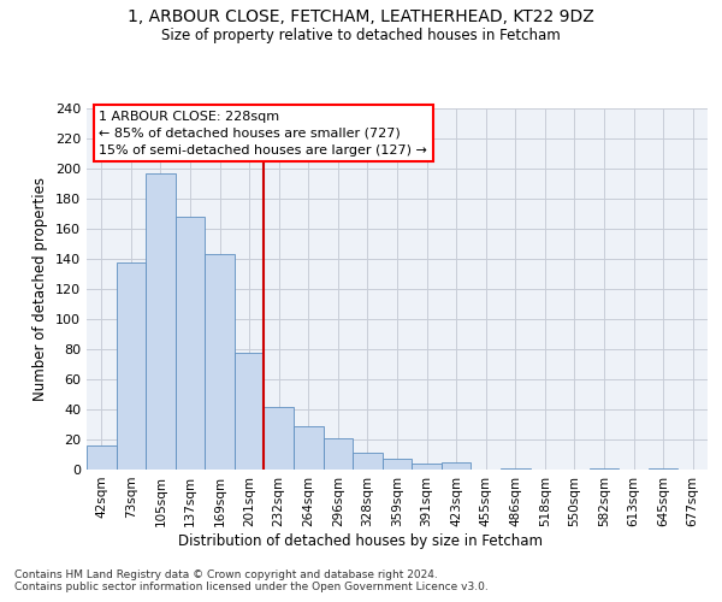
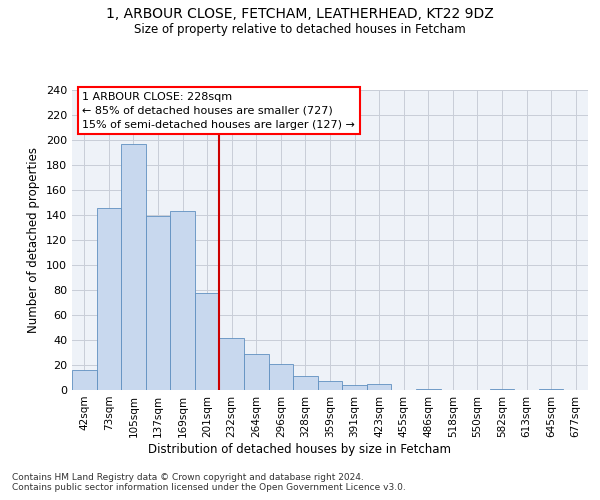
73sqm: 138 -> 146
137sqm: 168 -> 139
